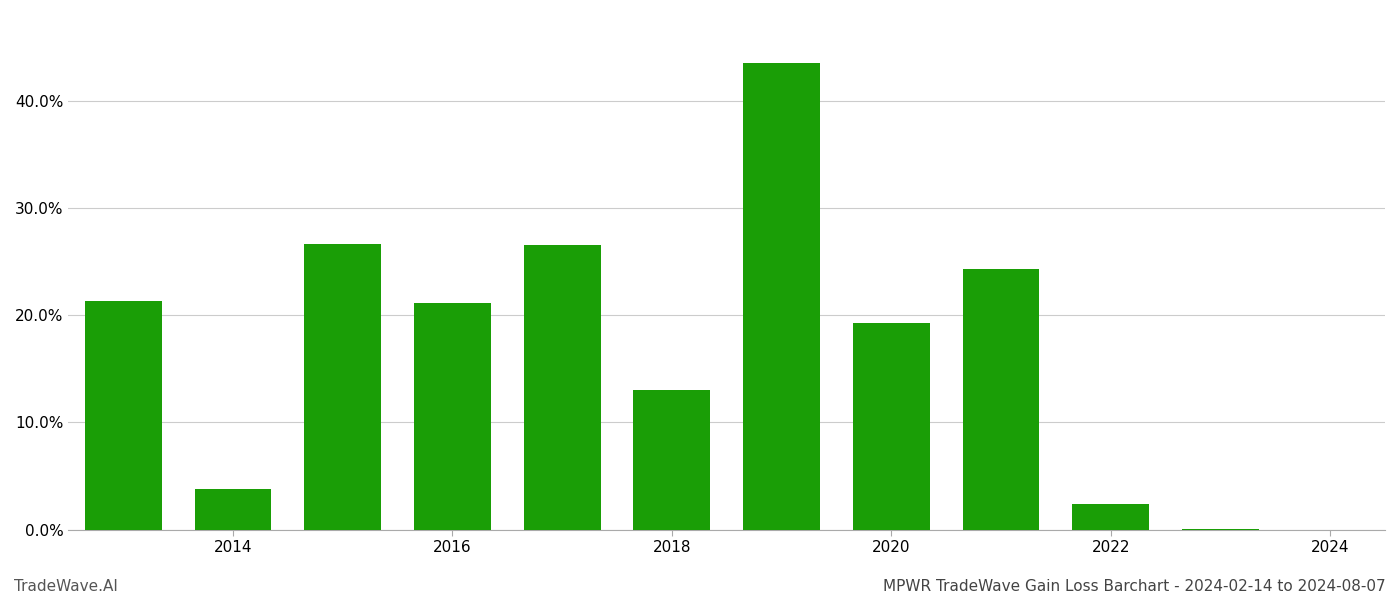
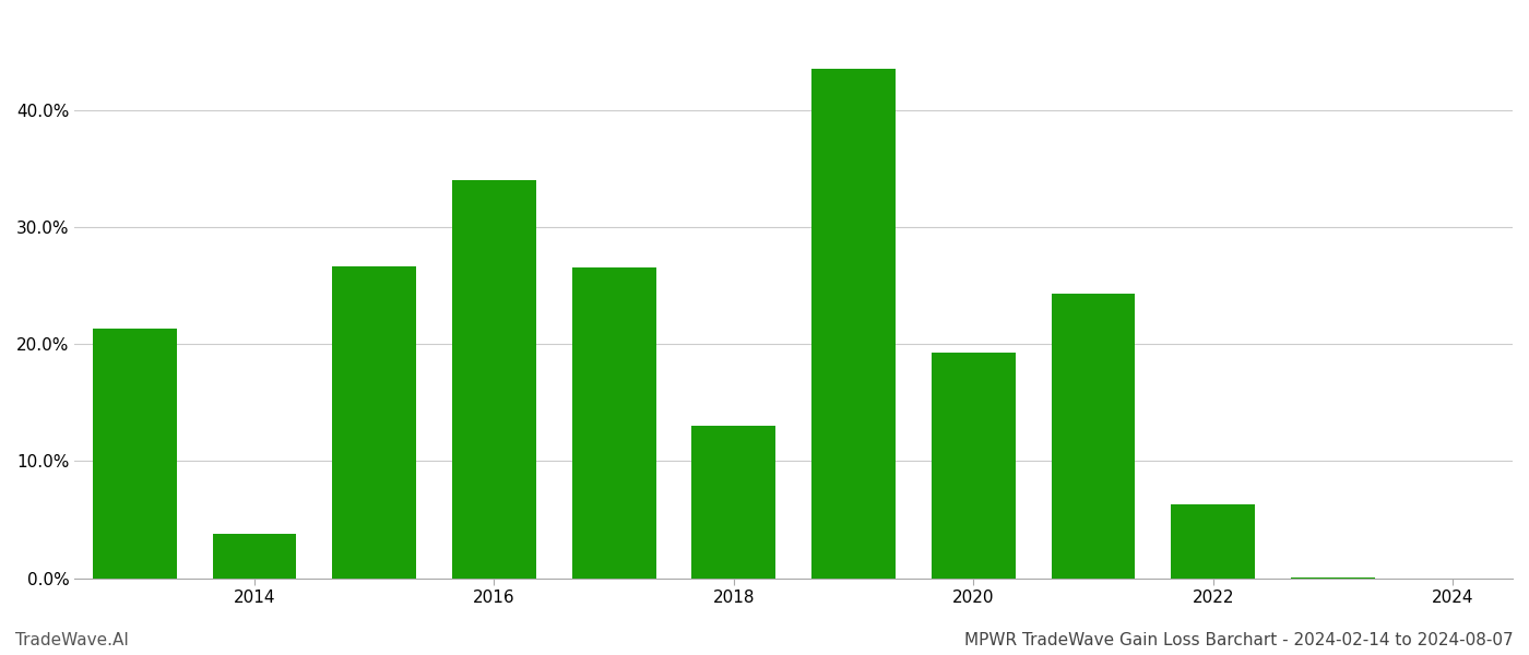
2016: 21.1% -> 34.0%
2022: 2.4% -> 6.3%
